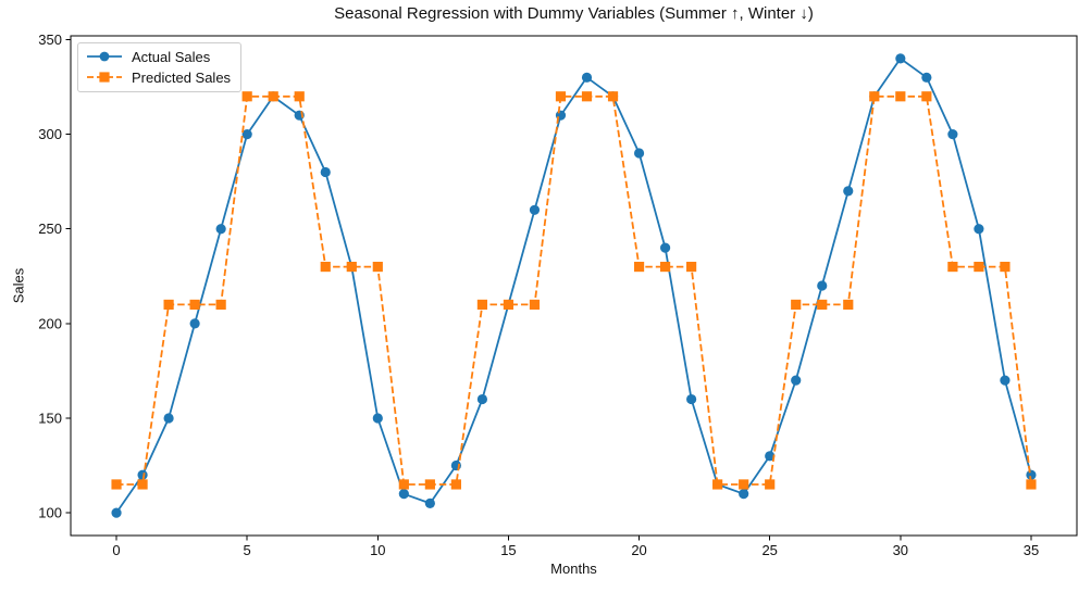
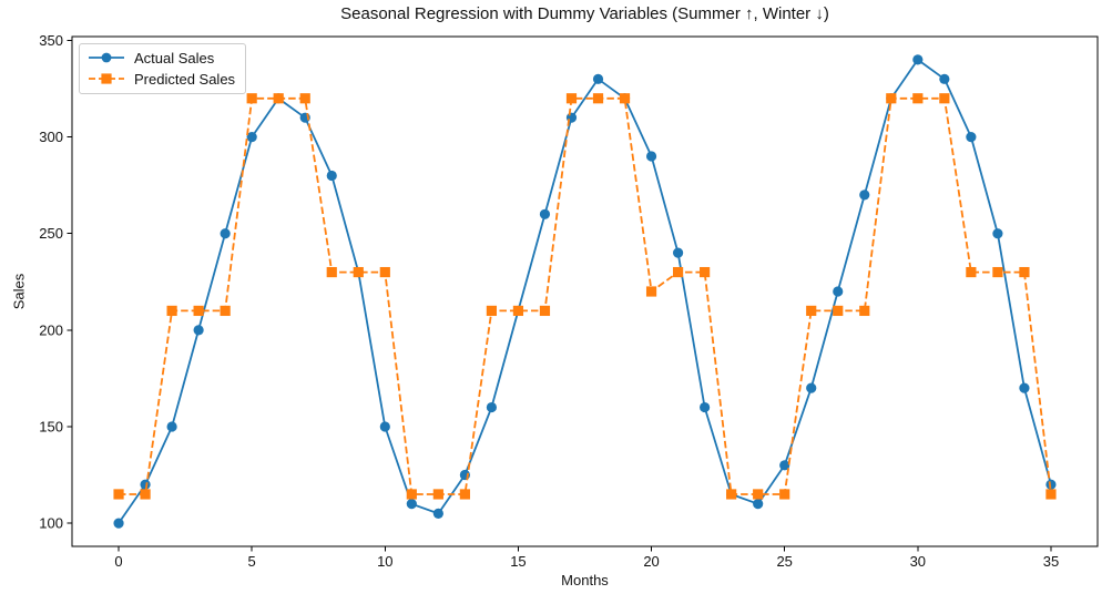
Predicted Sales/20: 230 -> 220
